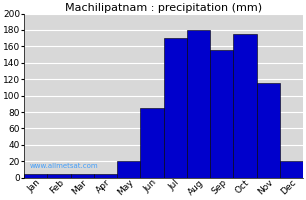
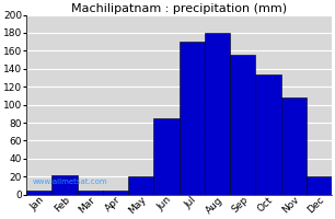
Feb: 5 -> 22
Oct: 175 -> 134
Nov: 115 -> 108
